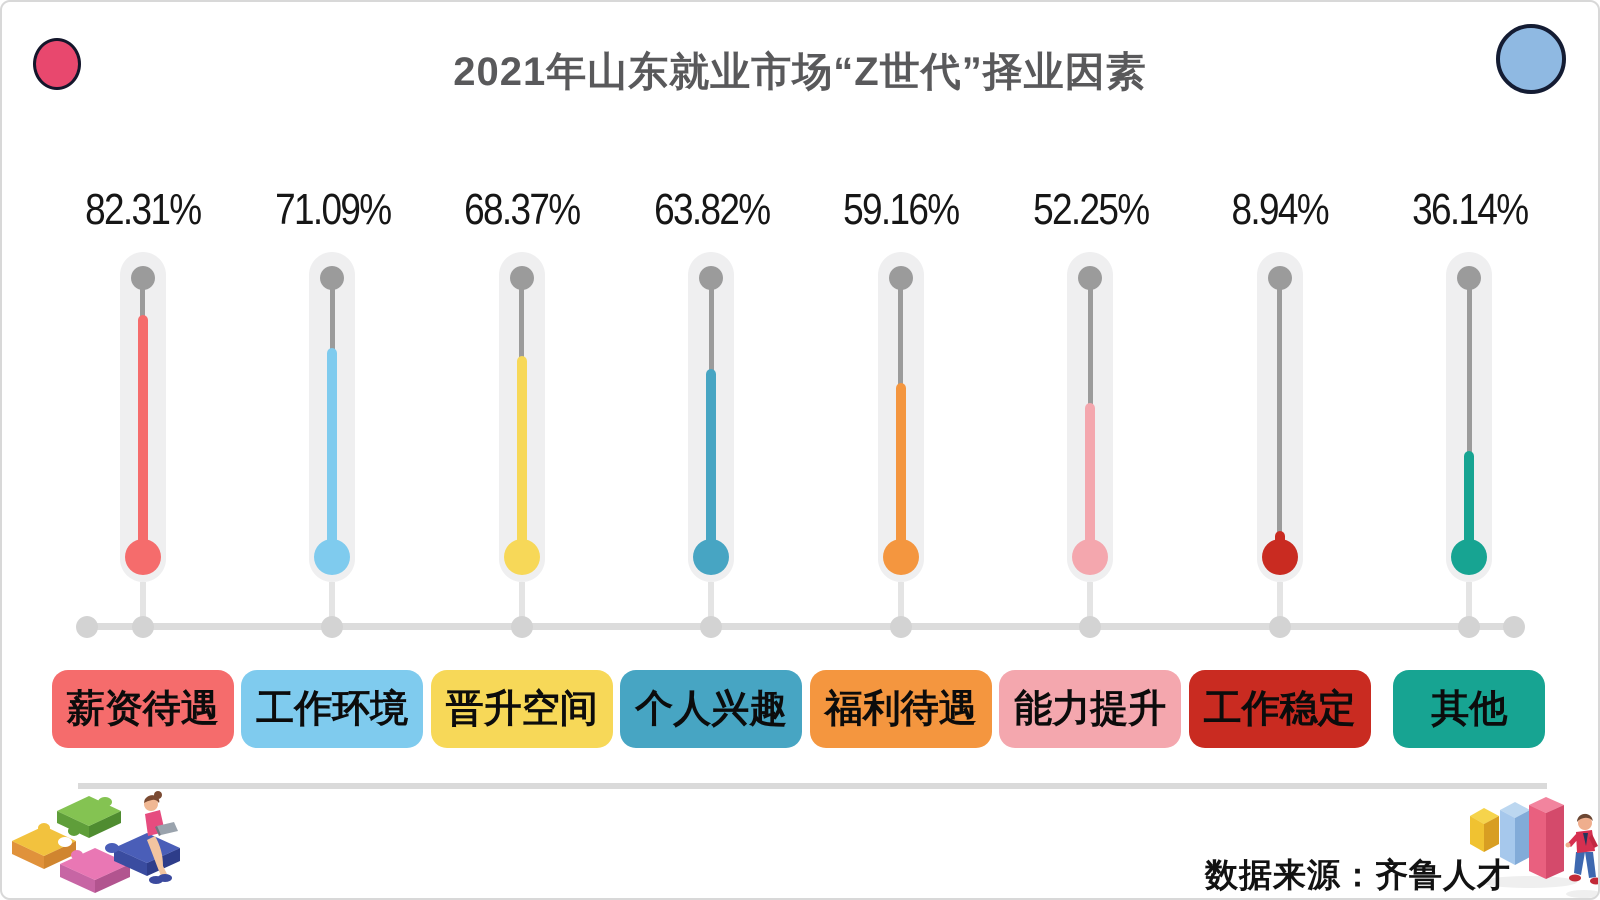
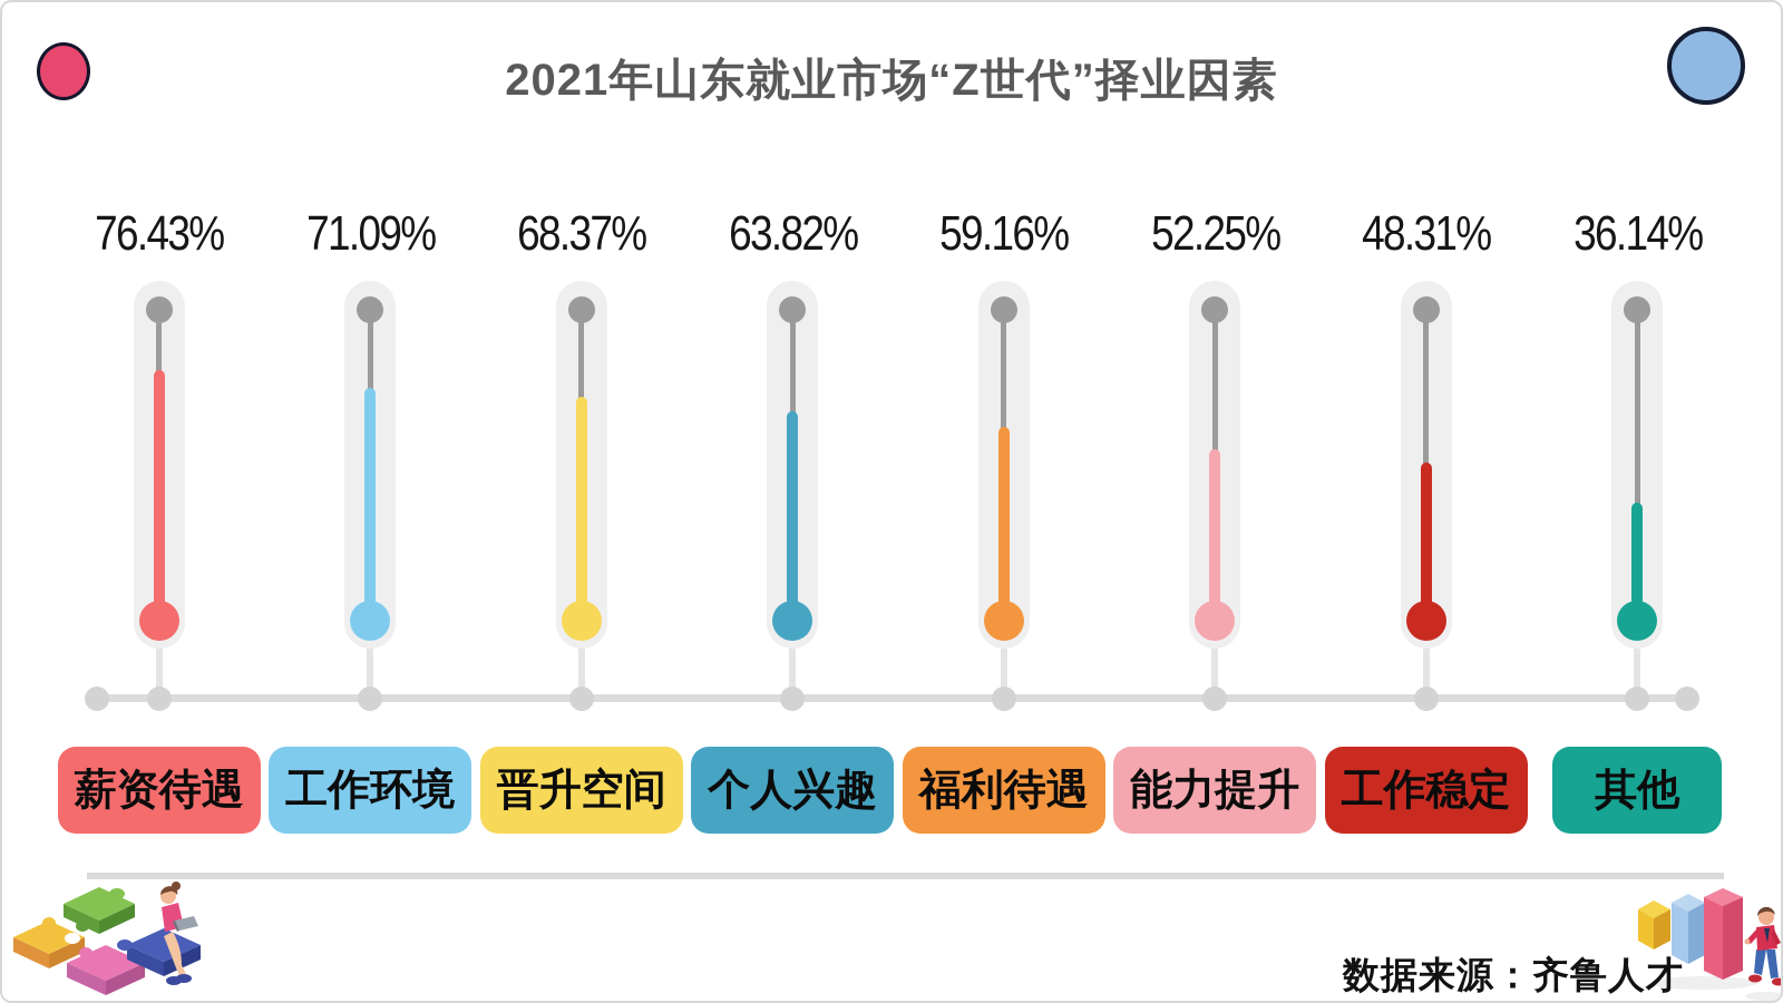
薪资待遇: 82.31% -> 76.43%
工作稳定: 8.94% -> 48.31%
